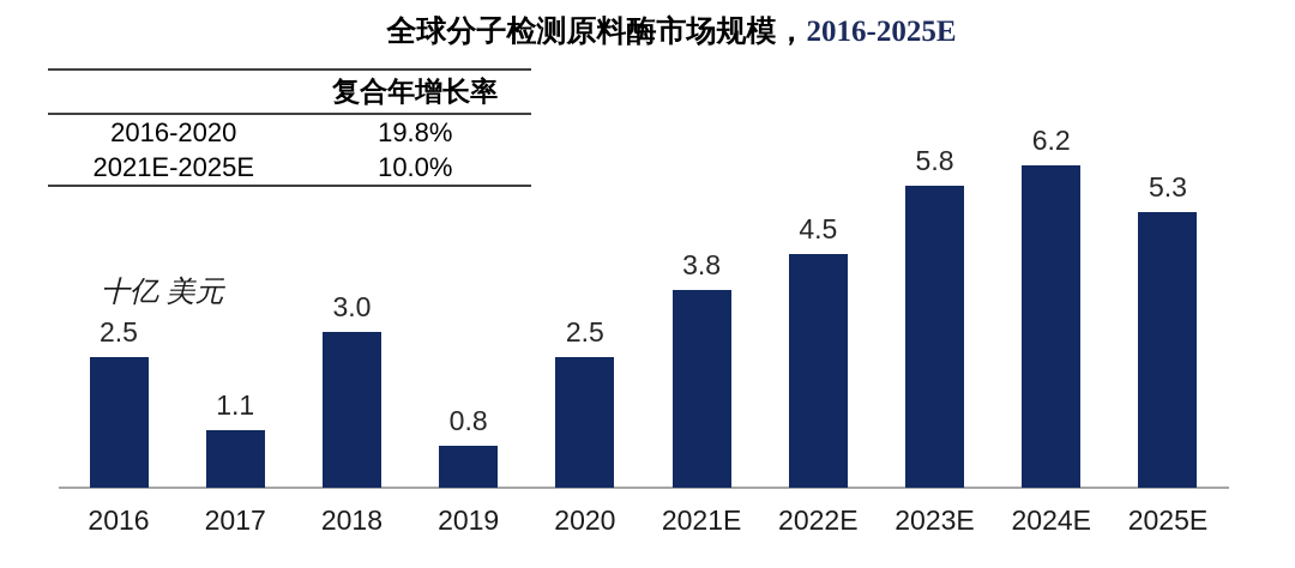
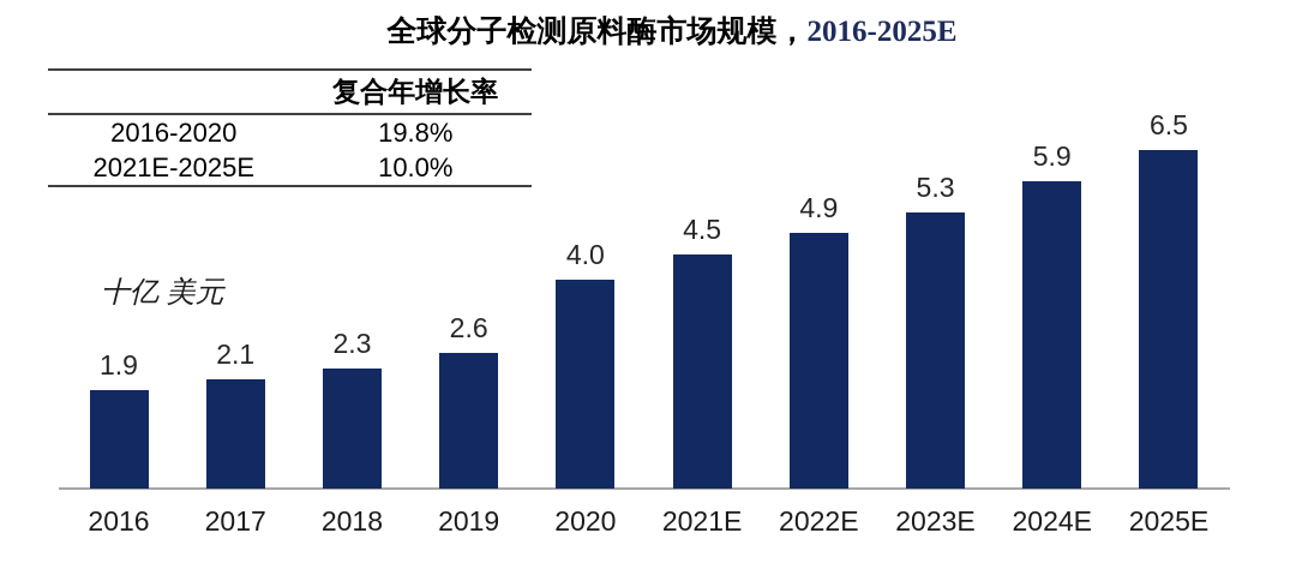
2016: 2.5 -> 1.9
2017: 1.1 -> 2.1
2018: 3.0 -> 2.3
2019: 0.8 -> 2.6
2020: 2.5 -> 4.0
2021E: 3.8 -> 4.5
2022E: 4.5 -> 4.9
2023E: 5.8 -> 5.3
2024E: 6.2 -> 5.9
2025E: 5.3 -> 6.5
